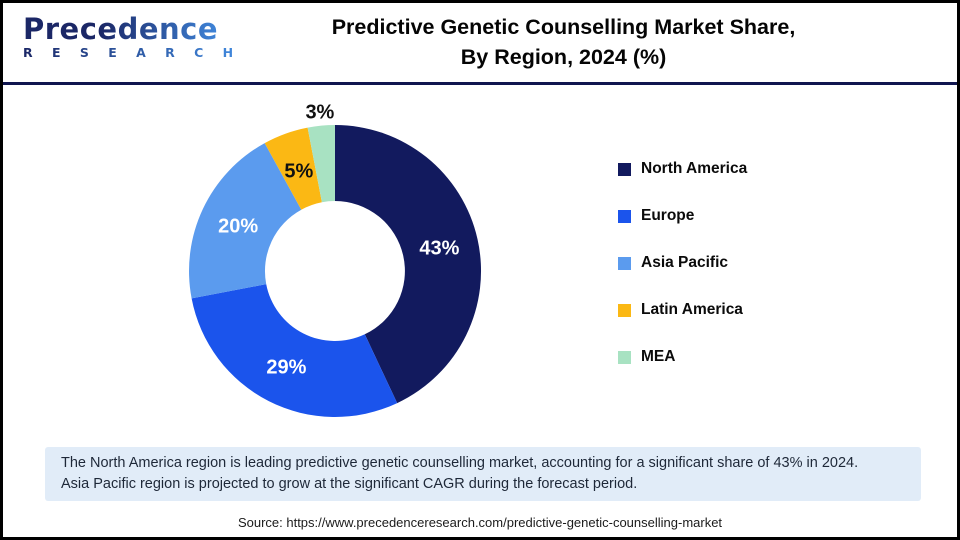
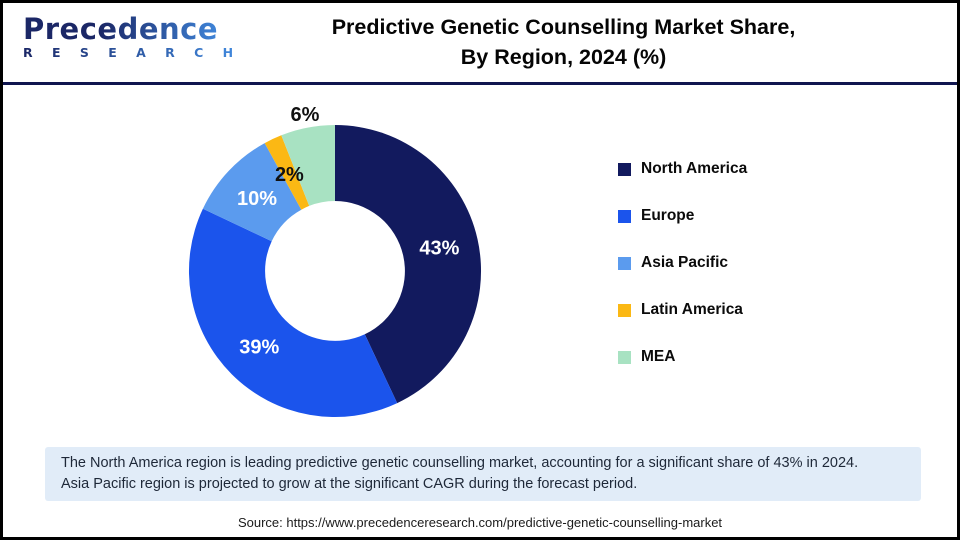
Europe: 29% -> 39%
Asia Pacific: 20% -> 10%
Latin America: 5% -> 2%
MEA: 3% -> 6%
